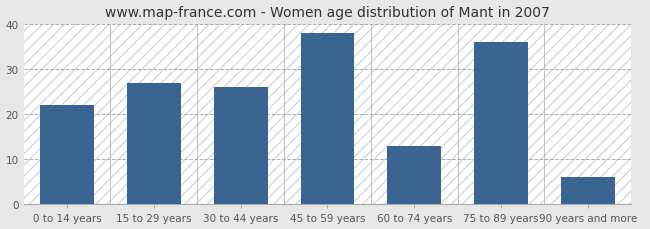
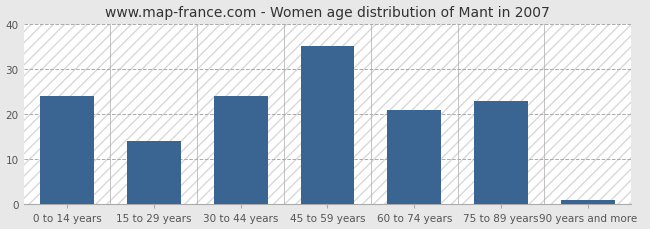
0 to 14 years: 22 -> 24
15 to 29 years: 27 -> 14
30 to 44 years: 26 -> 24
45 to 59 years: 38 -> 35
60 to 74 years: 13 -> 21
75 to 89 years: 36 -> 23
90 years and more: 6 -> 1
